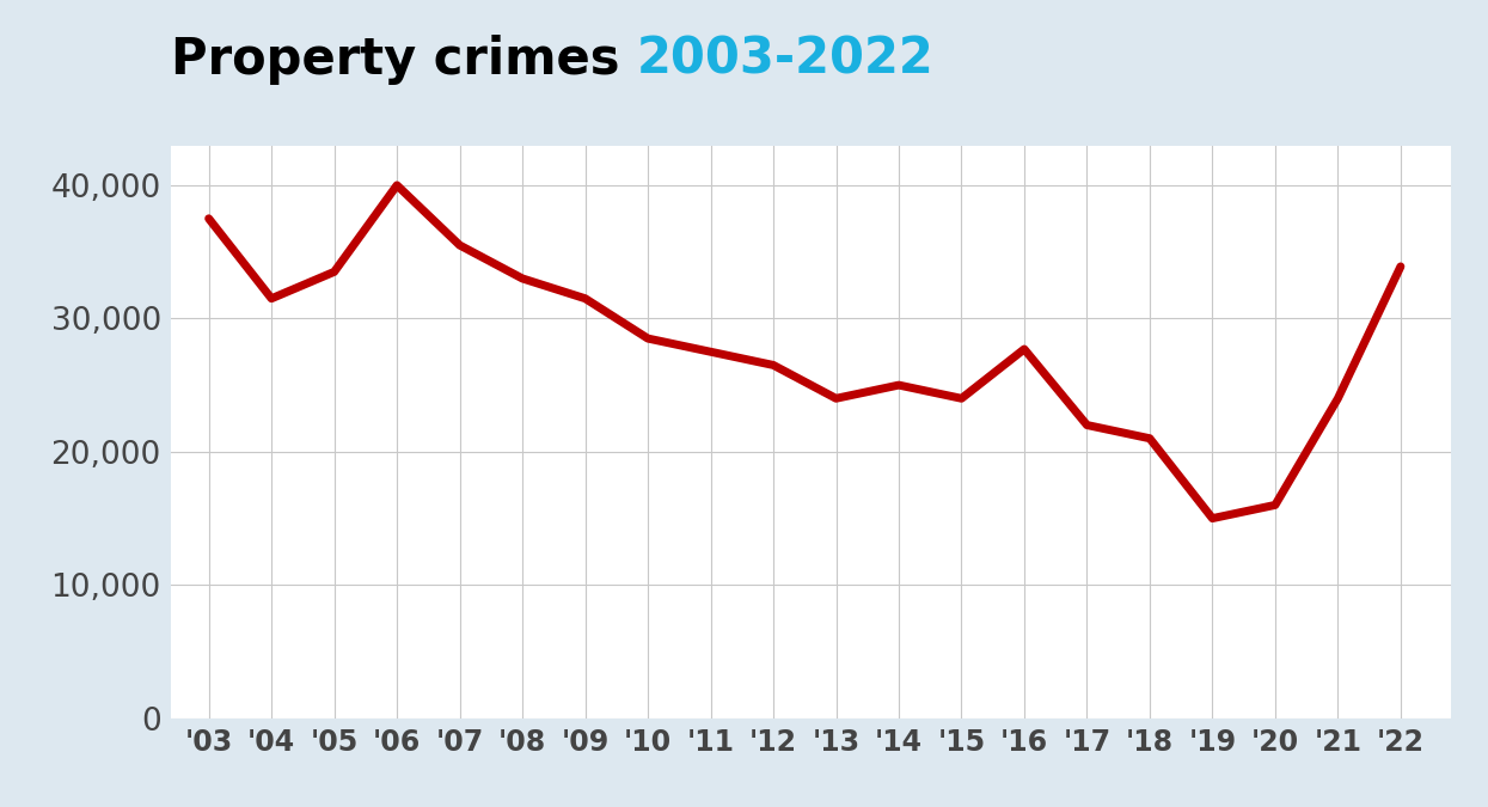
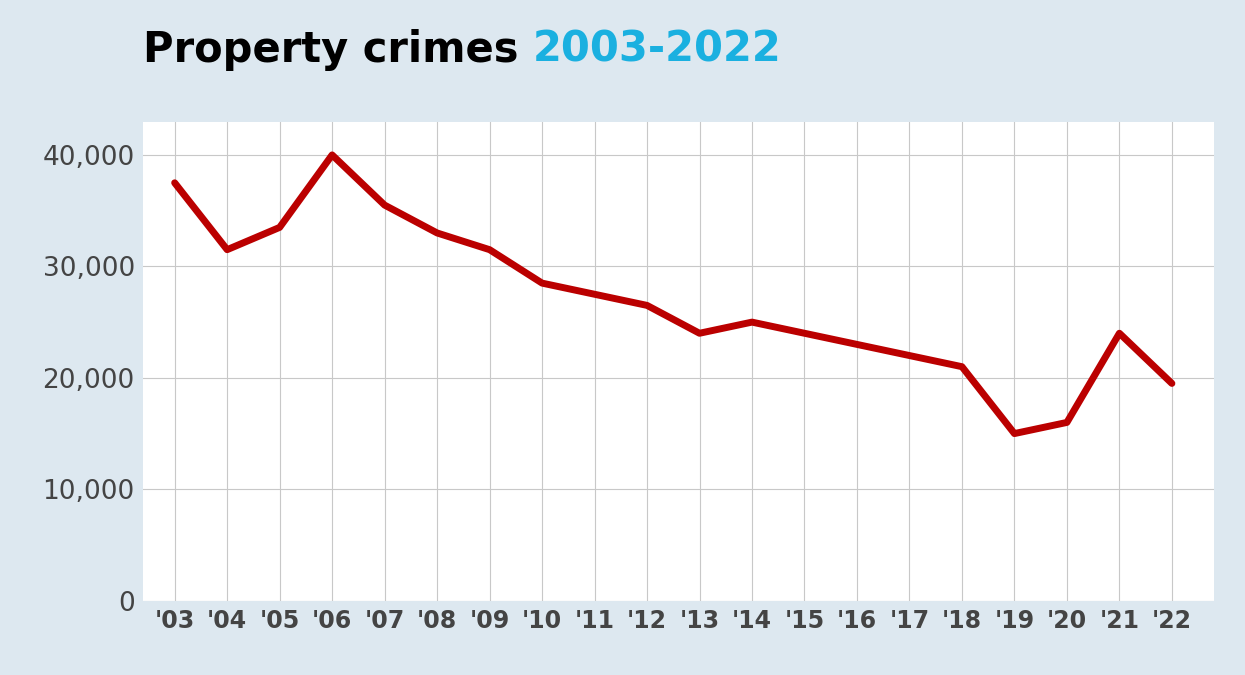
'16: 27,700 -> 23,000
'22: 33,900 -> 19,500
